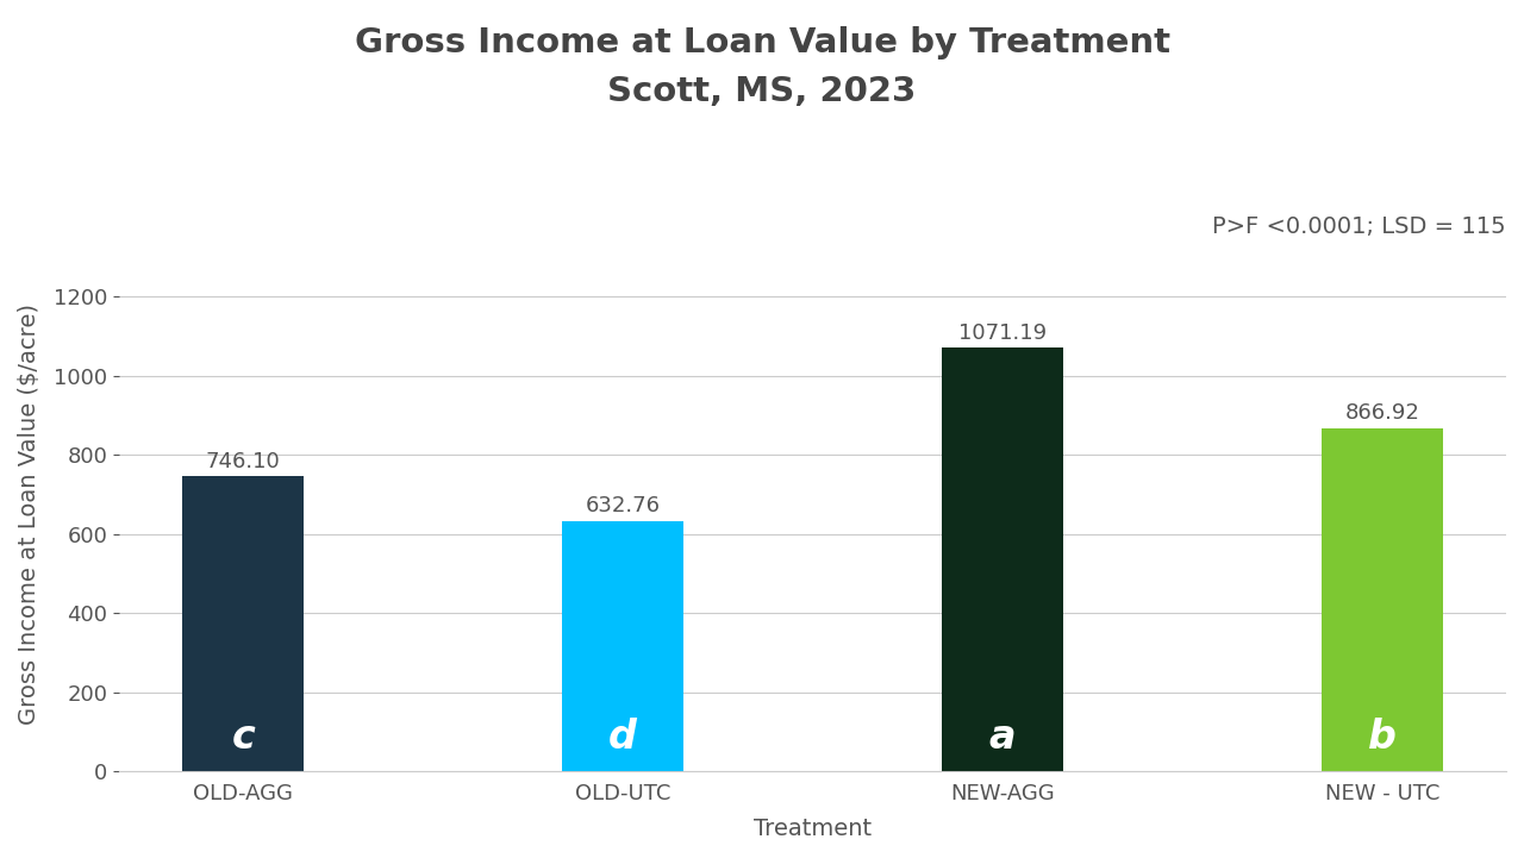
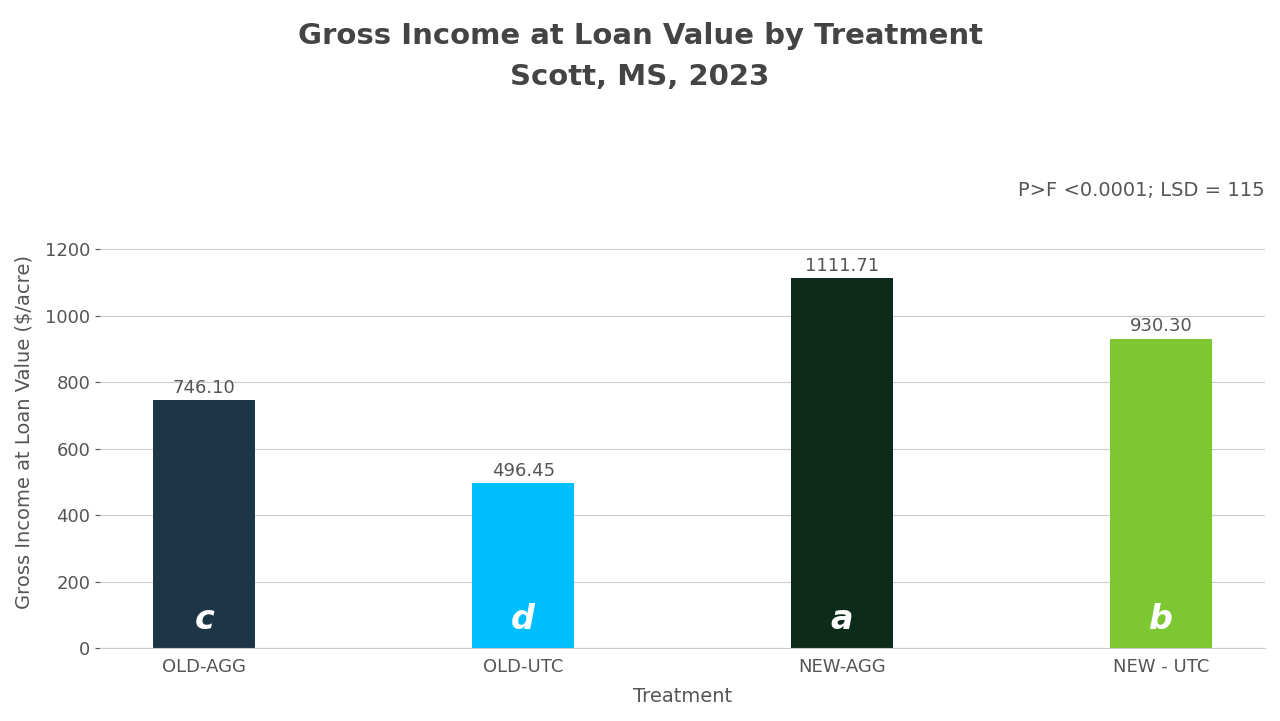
OLD-UTC: 632.76 -> 496.45
NEW-AGG: 1071.19 -> 1111.71
NEW - UTC: 866.92 -> 930.30
